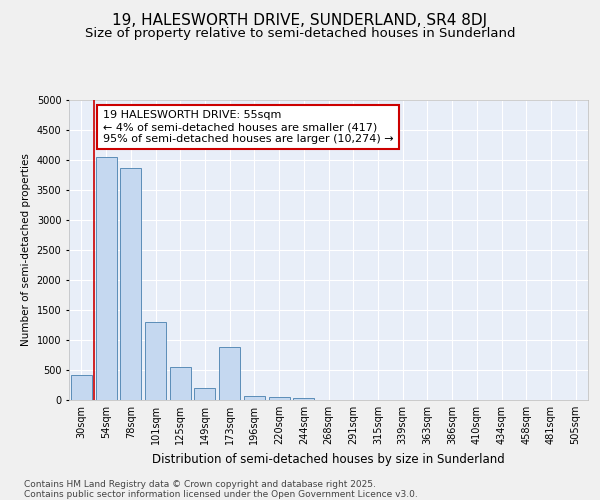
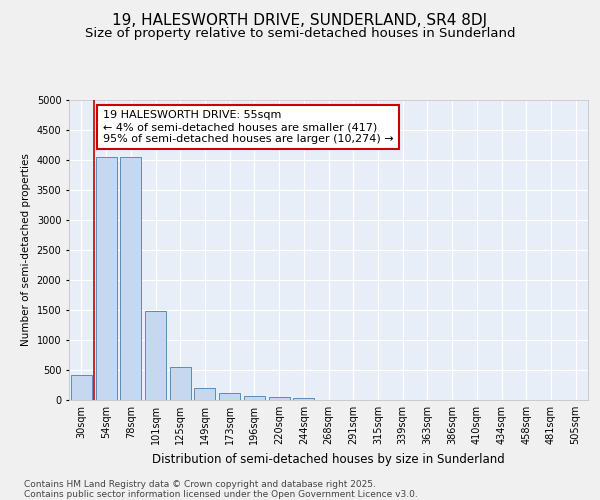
78sqm: 3860 -> 4050
101sqm: 1300 -> 1480
173sqm: 880 -> 120
